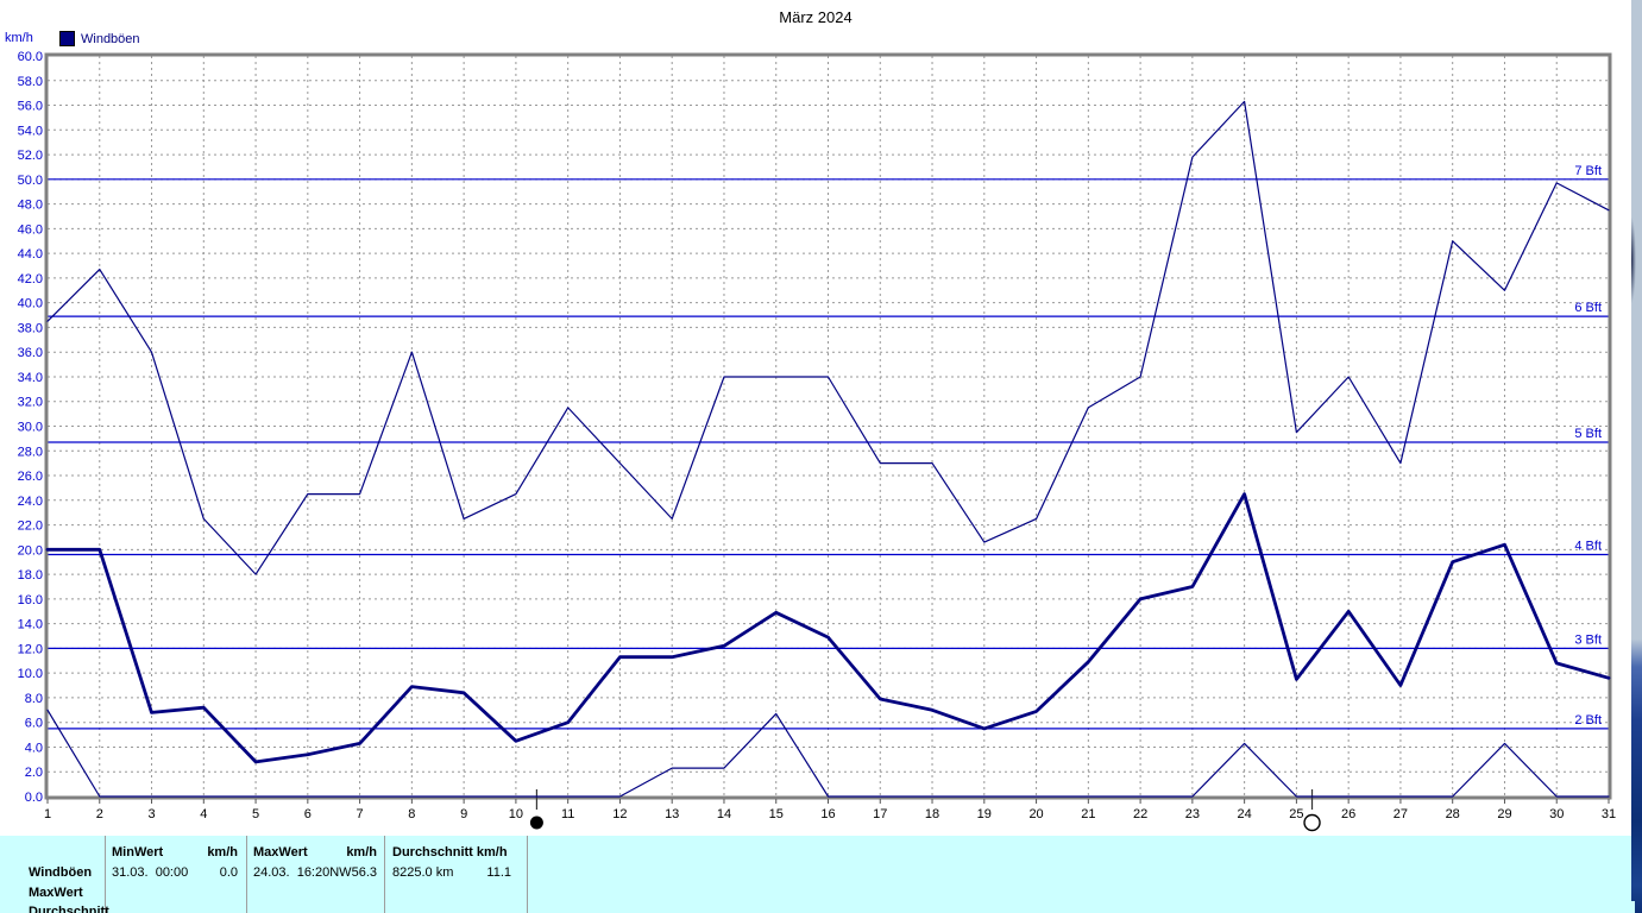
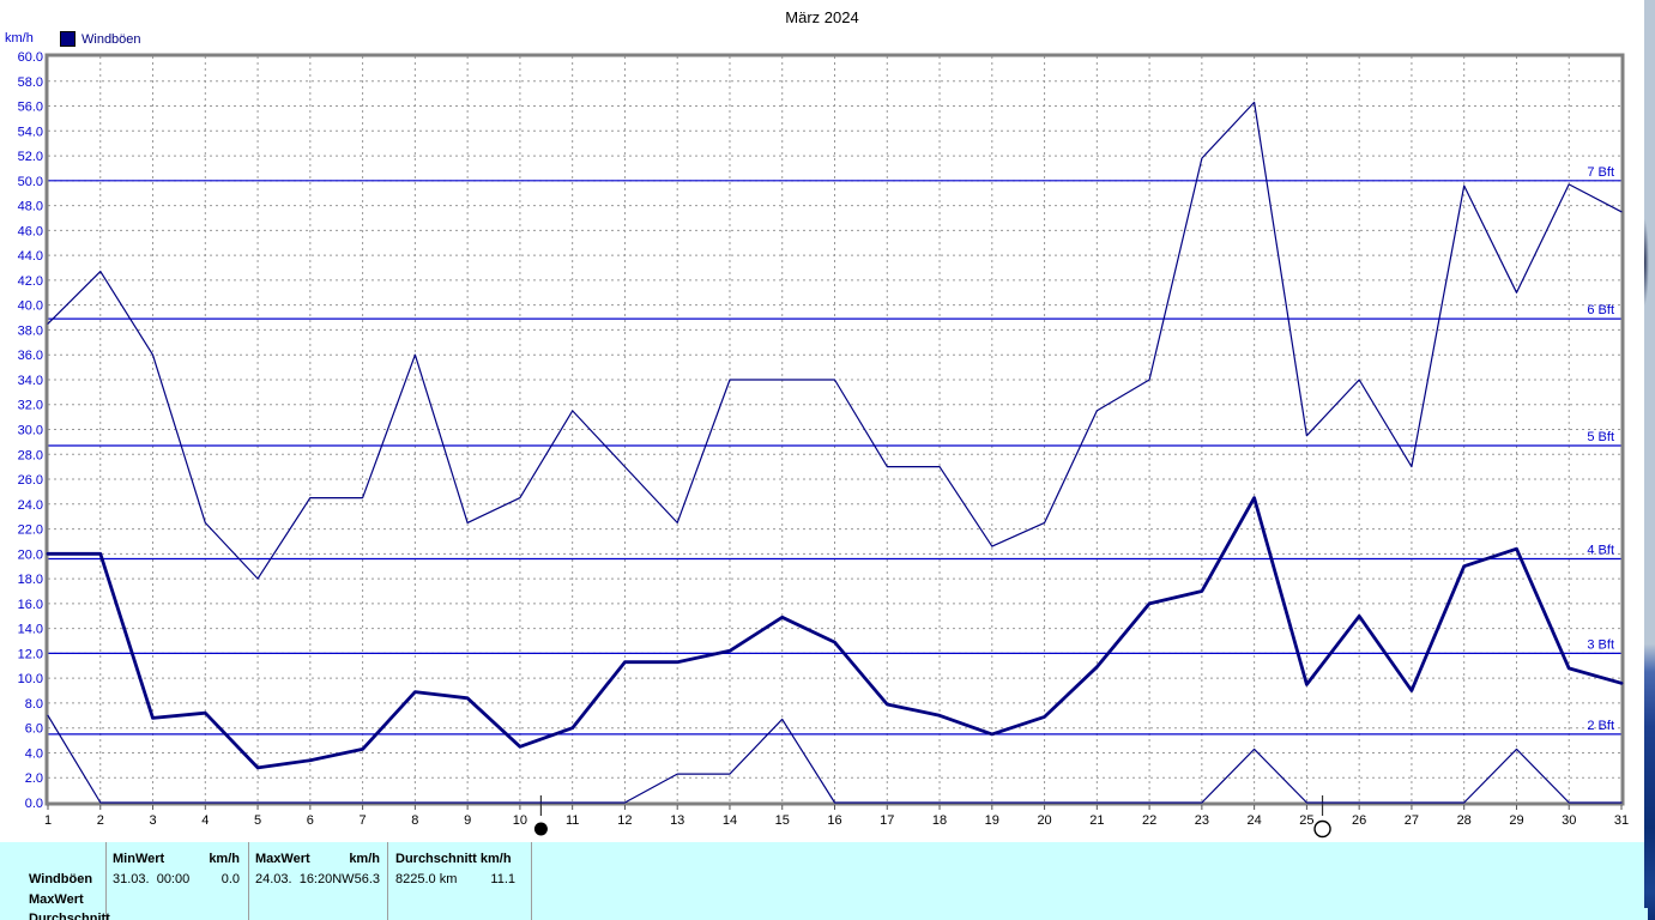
Windböen MaxWert/28: 45.0 -> 49.6
